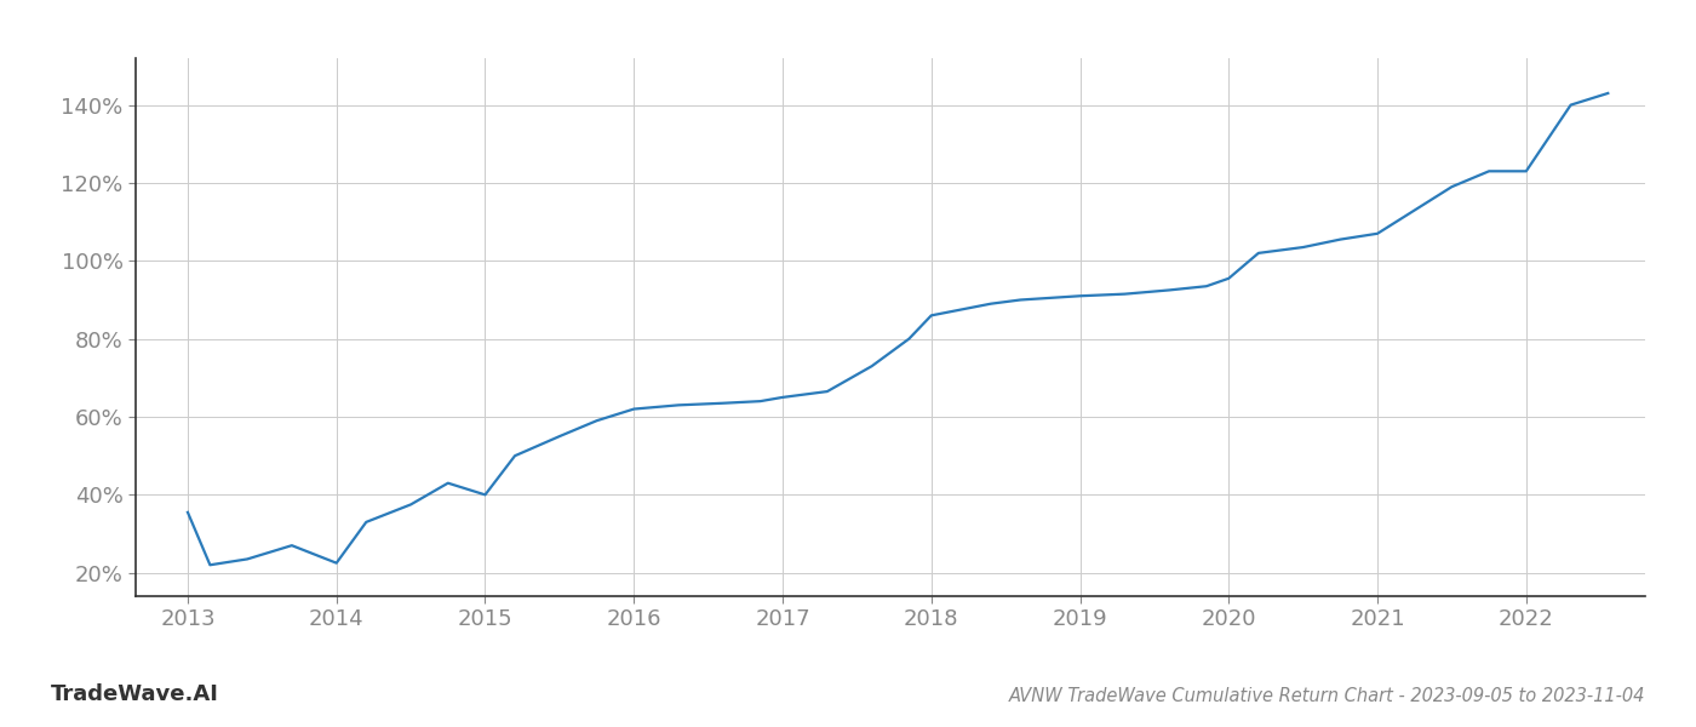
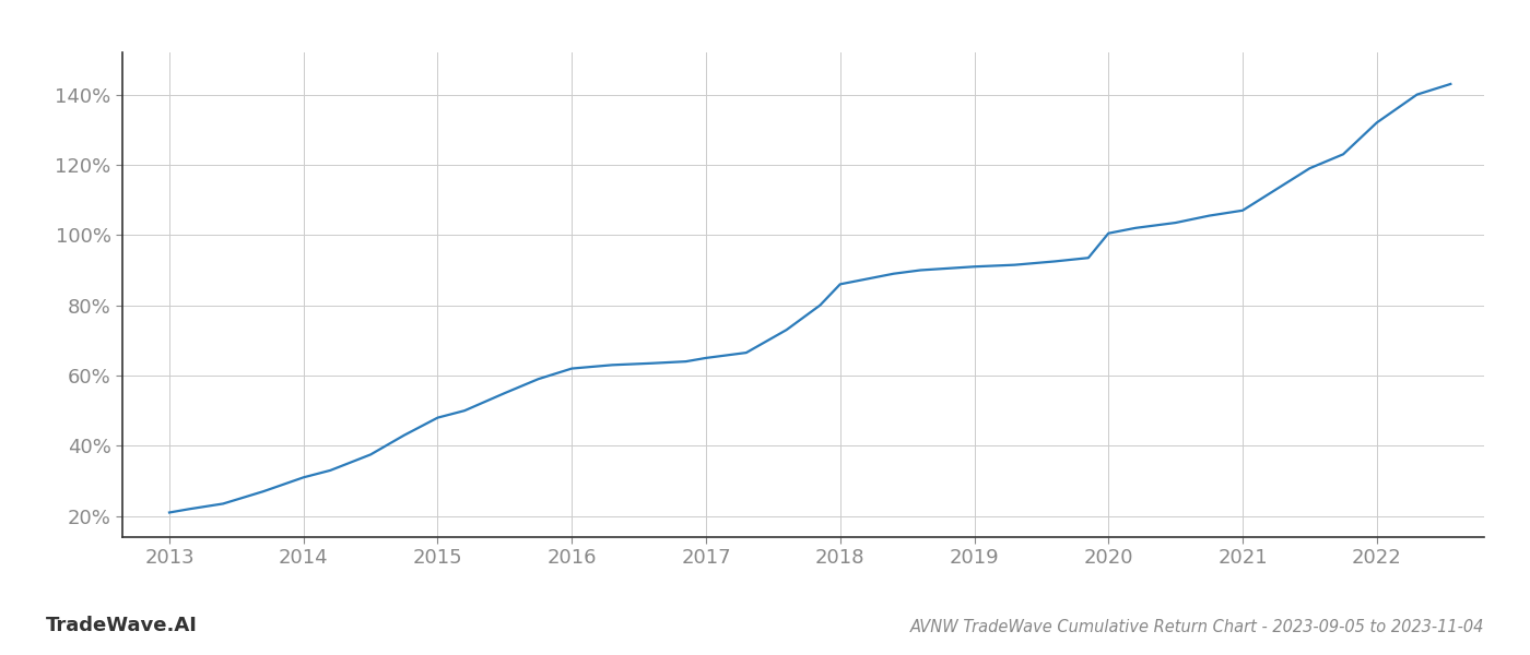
2013: 35.5% -> 21.0%
2014: 22.5% -> 31.0%
2015: 40.0% -> 48.0%
2020: 95.5% -> 100.5%
2022: 123.0% -> 132.0%
